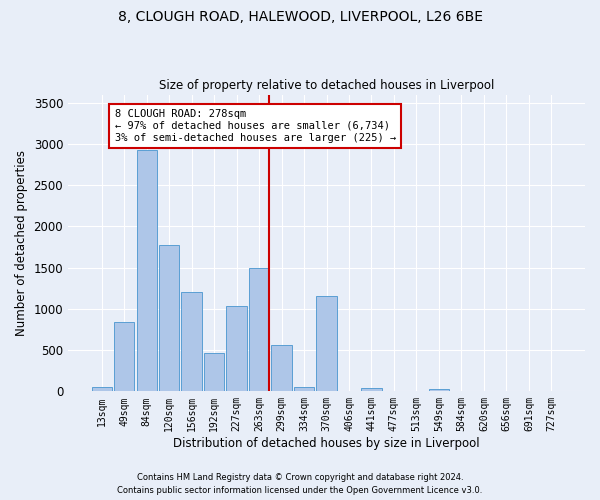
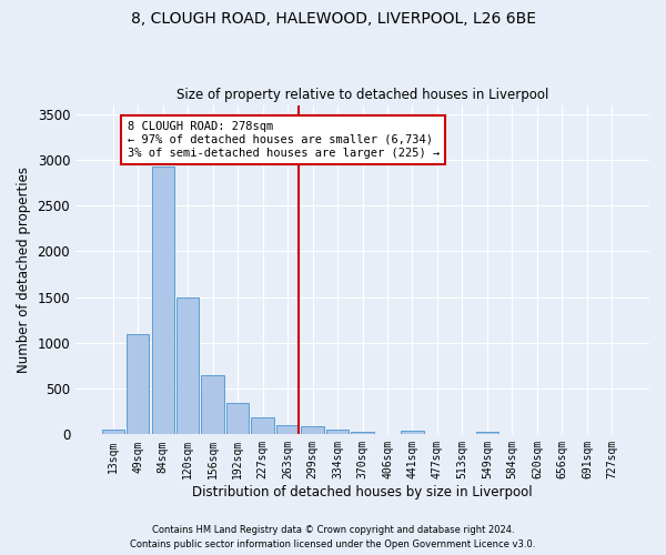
49sqm: 840 -> 1100
120sqm: 1780 -> 1500
156sqm: 1200 -> 640
192sqm: 460 -> 340
227sqm: 1040 -> 180
263sqm: 1500 -> 100
299sqm: 560 -> 100
370sqm: 1160 -> 30
